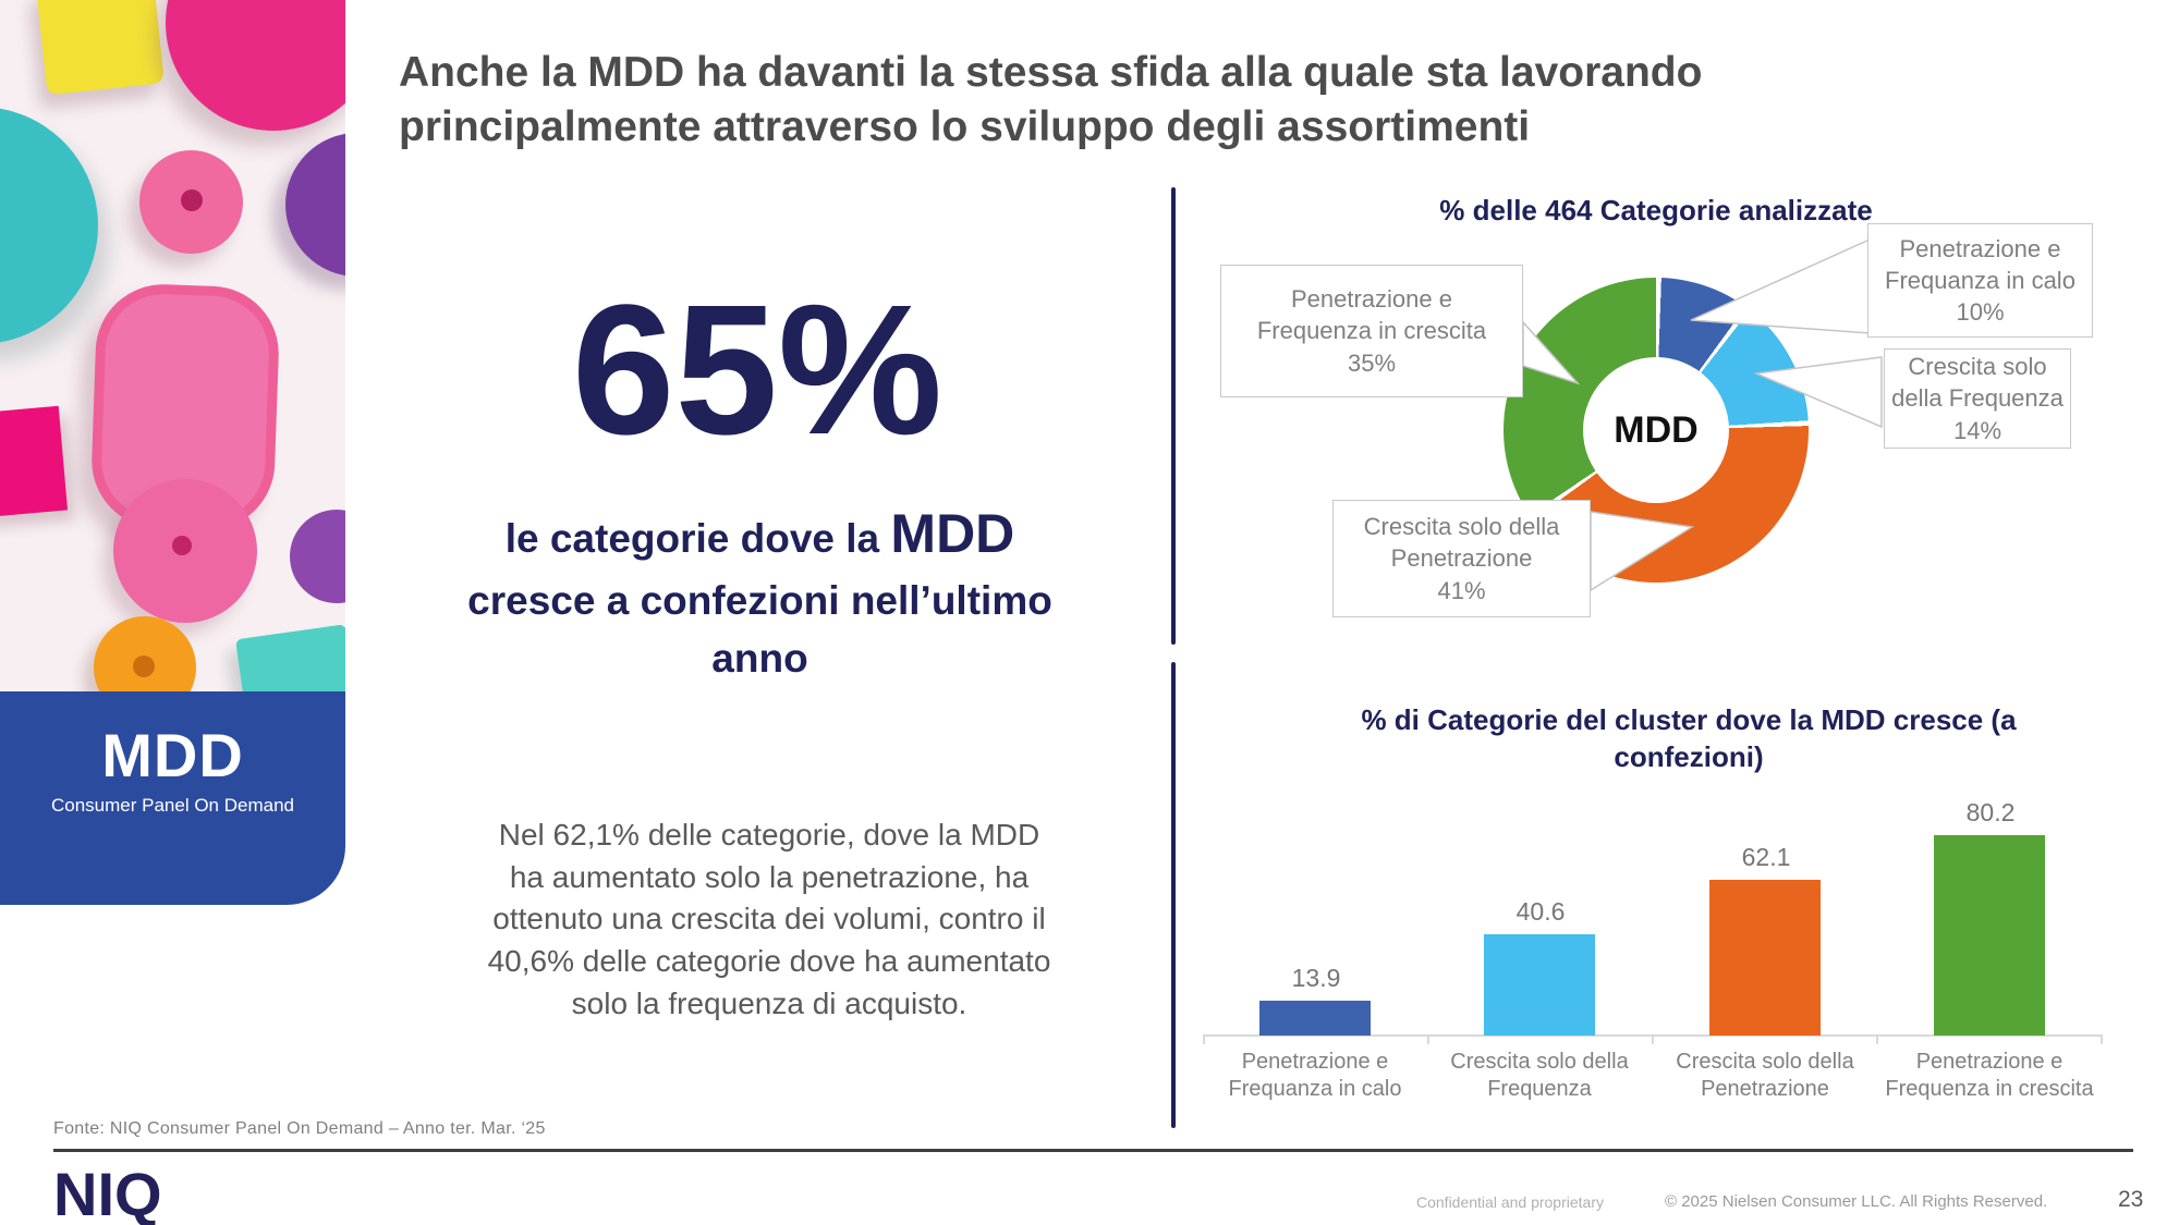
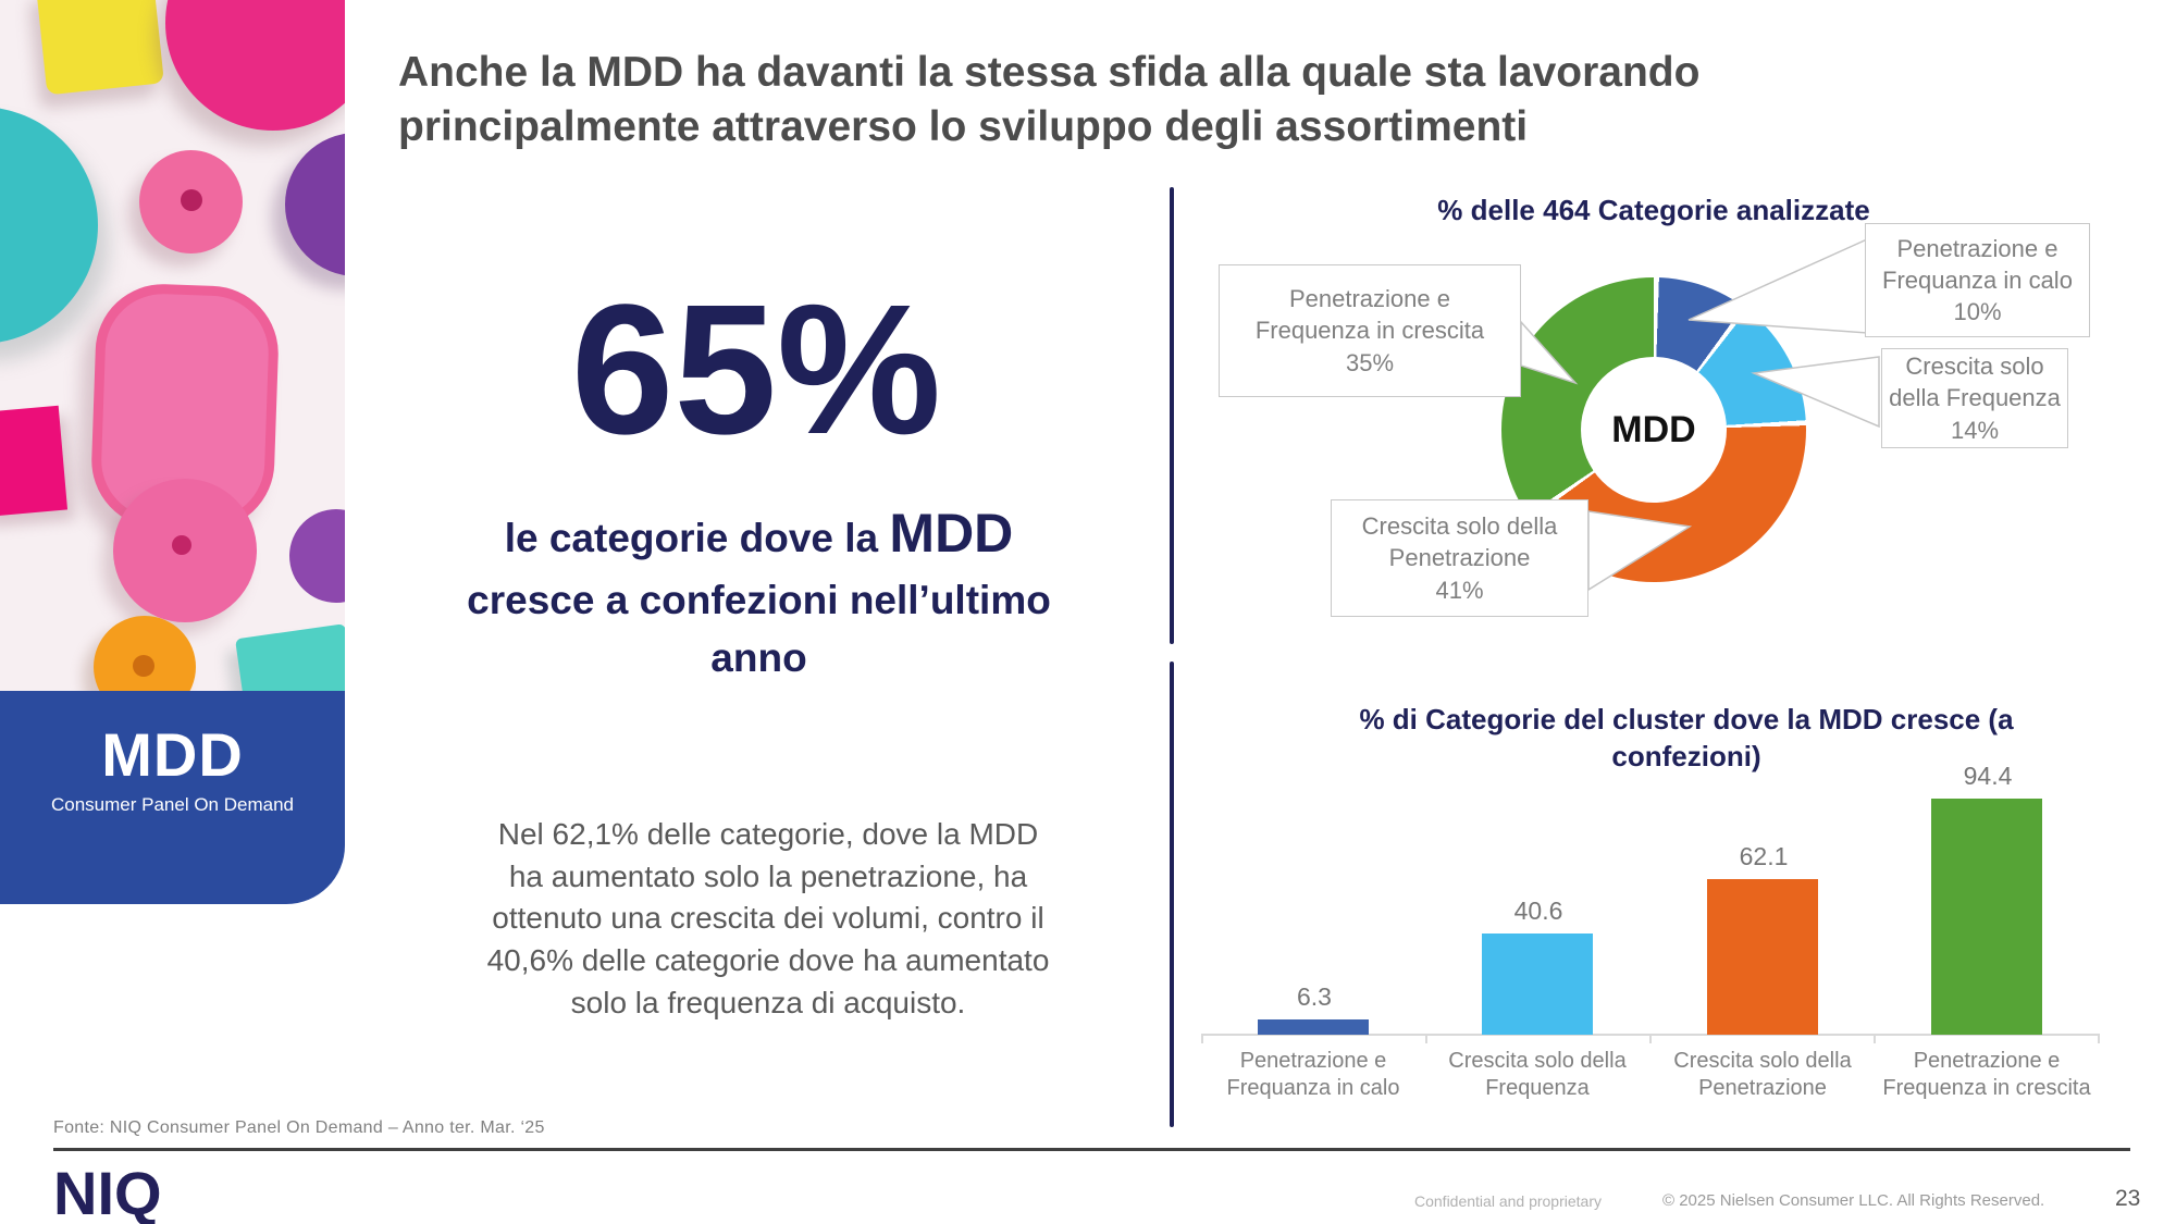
% di Categorie del cluster dove la MDD cresce (a confezioni)/Penetrazione e Frequanza in calo: 13.9 -> 6.3
% di Categorie del cluster dove la MDD cresce (a confezioni)/Penetrazione e Frequenza in crescita: 80.2 -> 94.4
